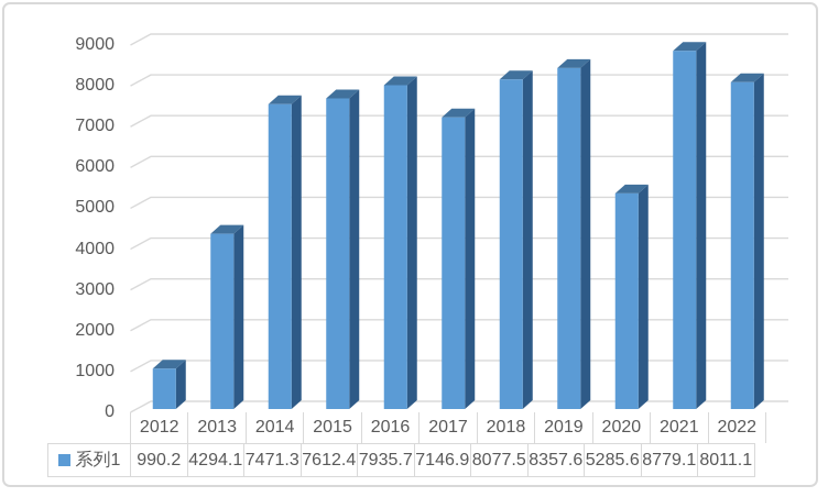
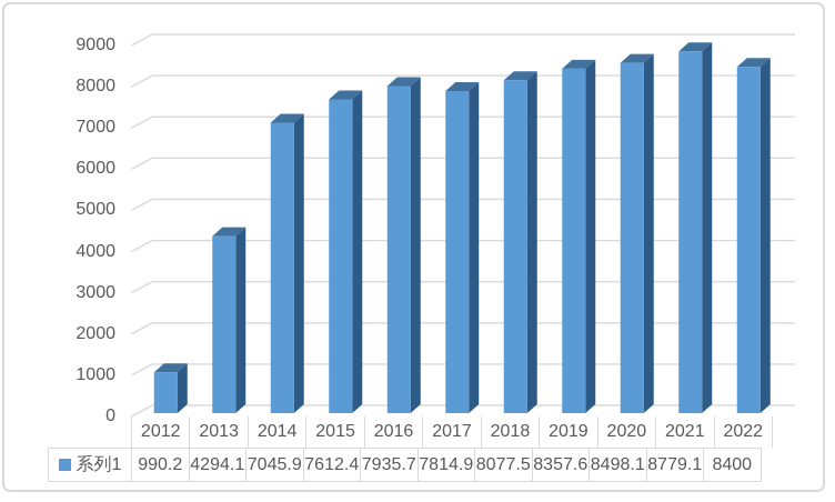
2014: 7471.3 -> 7045.9
2017: 7146.9 -> 7814.9
2020: 5285.6 -> 8498.1
2022: 8011.1 -> 8400
